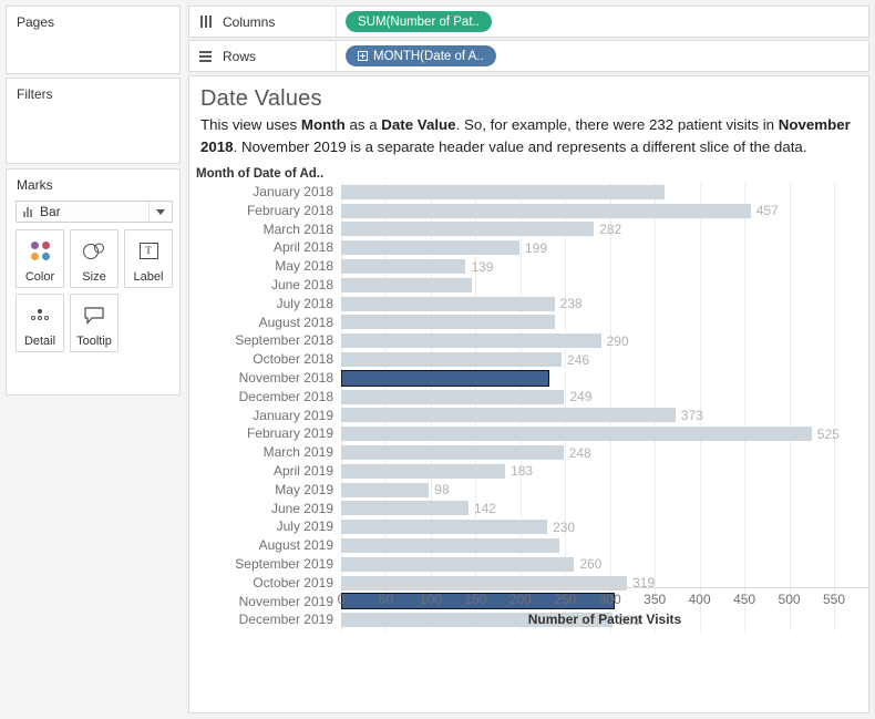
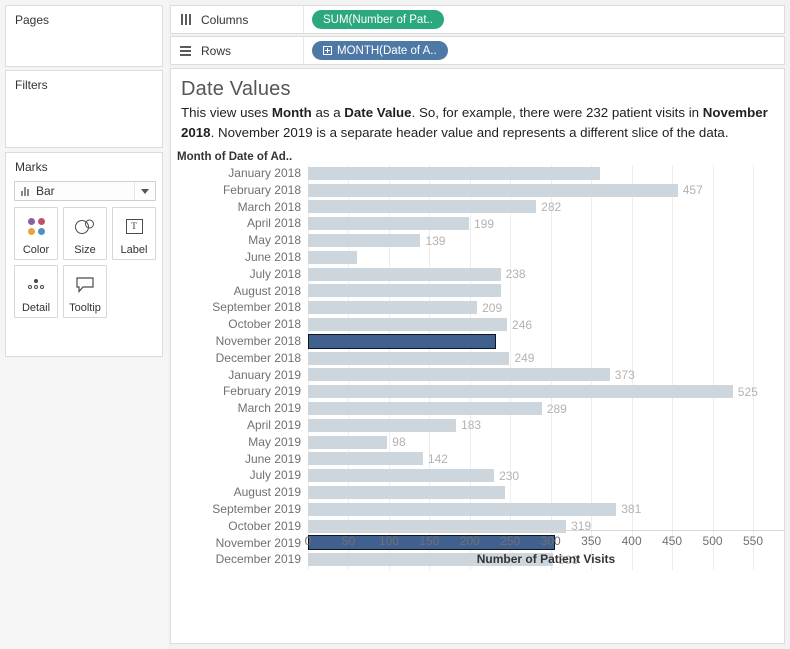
June 2018: 150 -> 60
September 2018: 290 -> 209
March 2019: 248 -> 289
September 2019: 260 -> 381
